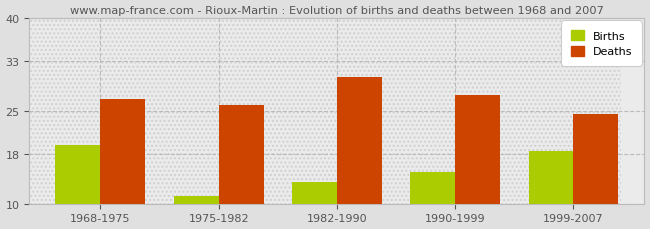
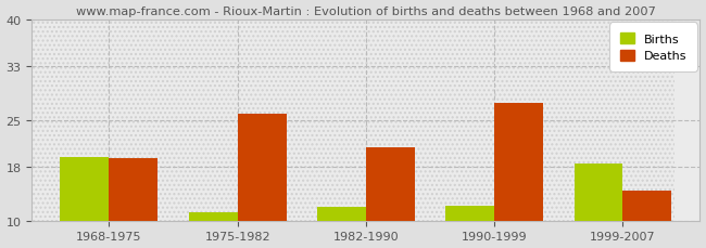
Deaths/1968-1975: 27.0 -> 19.4
Births/1982-1990: 13.5 -> 12.0
Deaths/1982-1990: 30.5 -> 21.0
Births/1990-1999: 15.2 -> 12.2
Deaths/1999-2007: 24.5 -> 14.4
